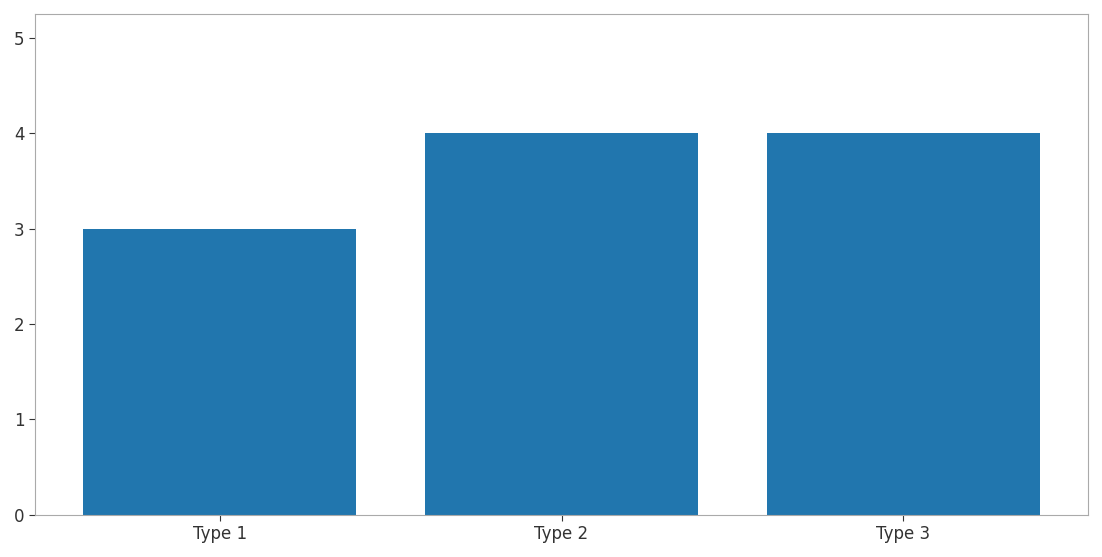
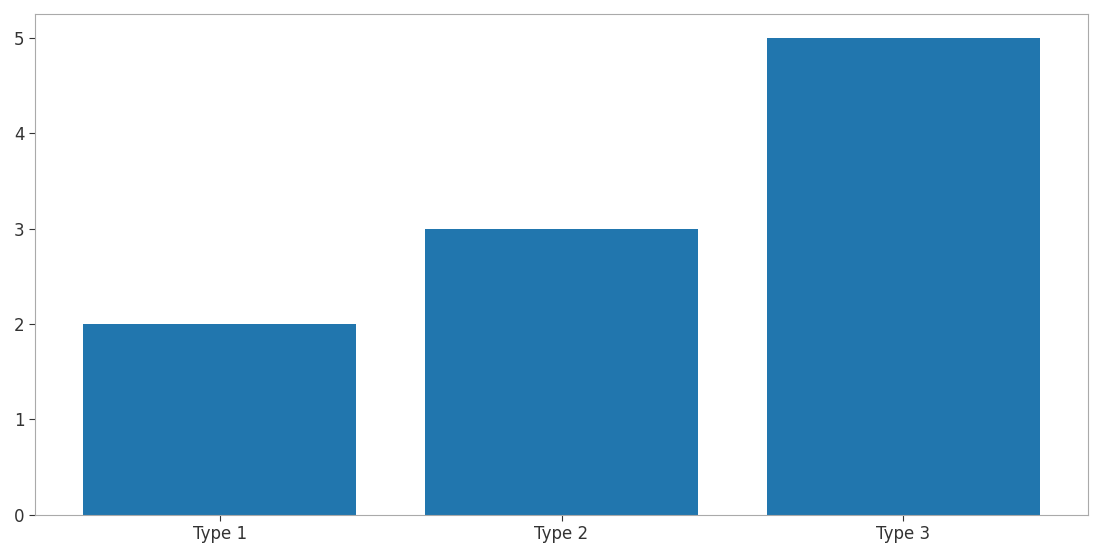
Type 1: 3 -> 2
Type 2: 4 -> 3
Type 3: 4 -> 5
